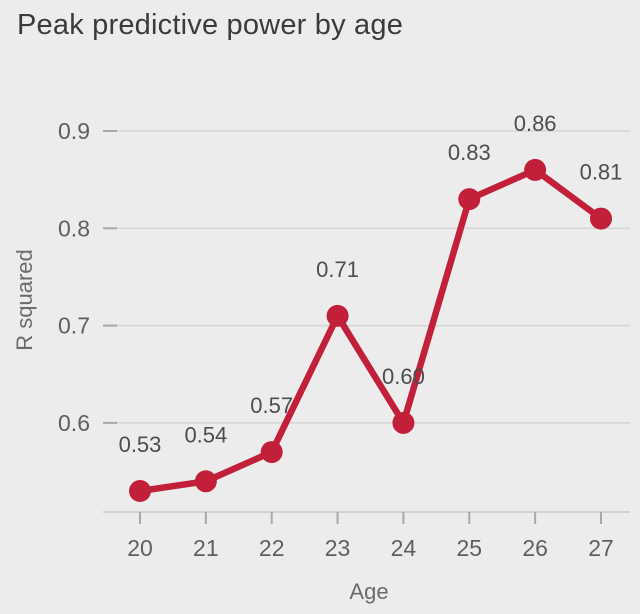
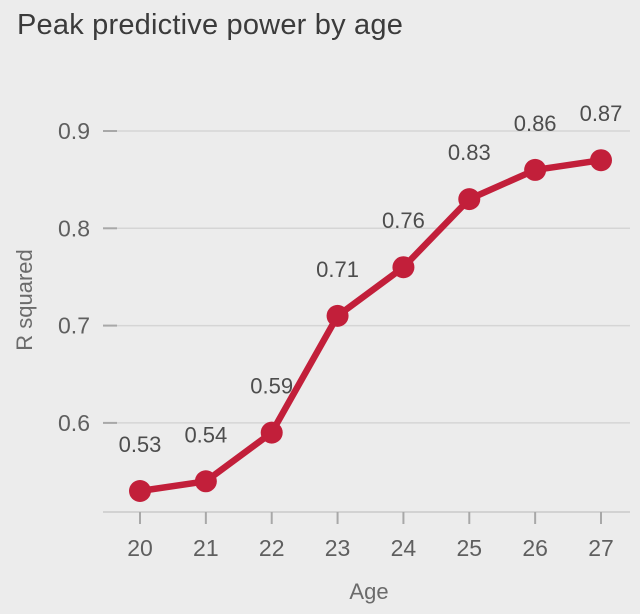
22: 0.57 -> 0.59
24: 0.60 -> 0.76
27: 0.81 -> 0.87
